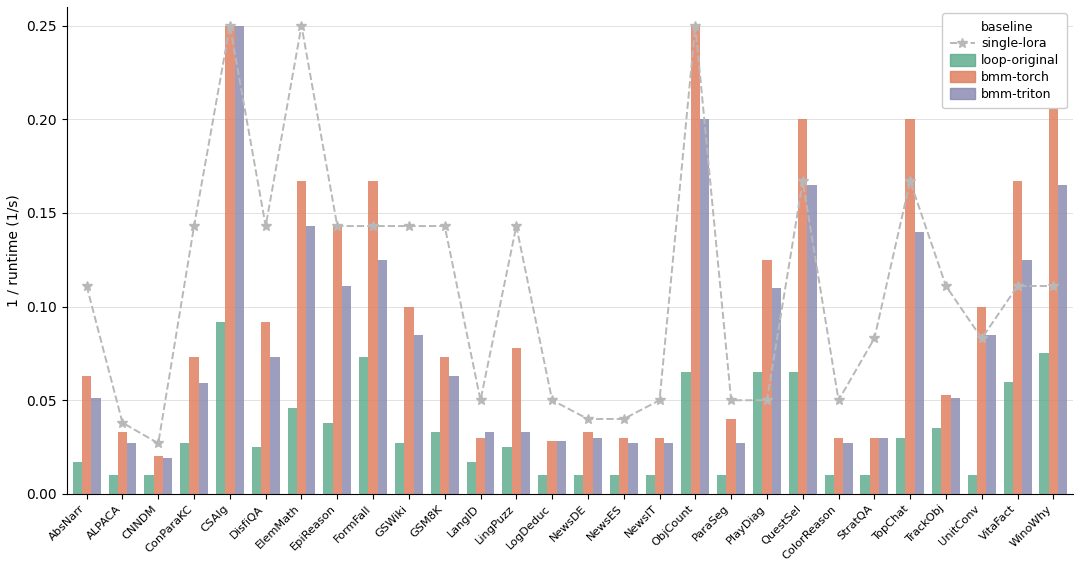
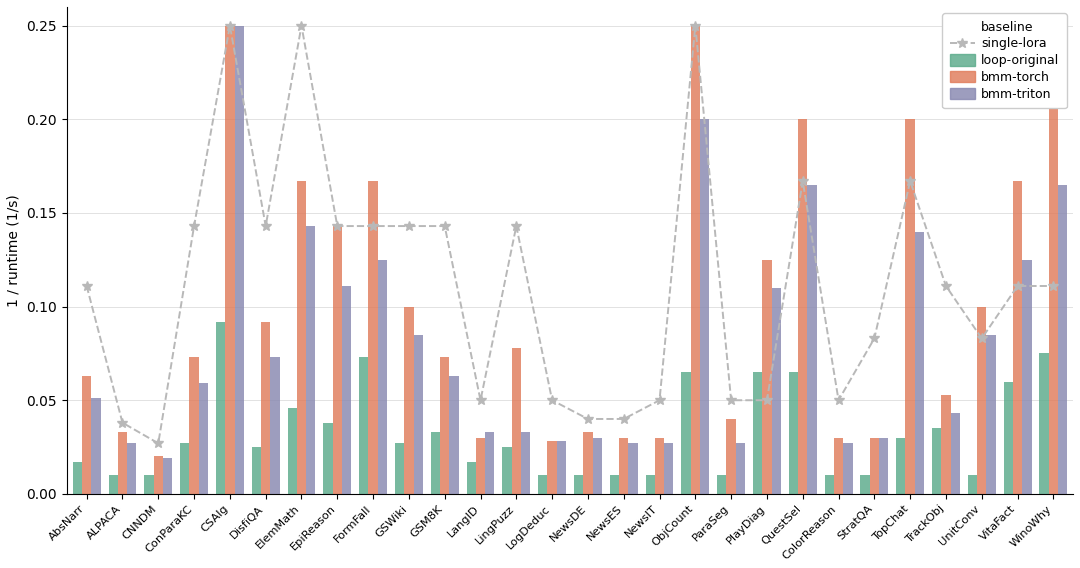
bmm-triton/TrackObj: 0.051 -> 0.043
